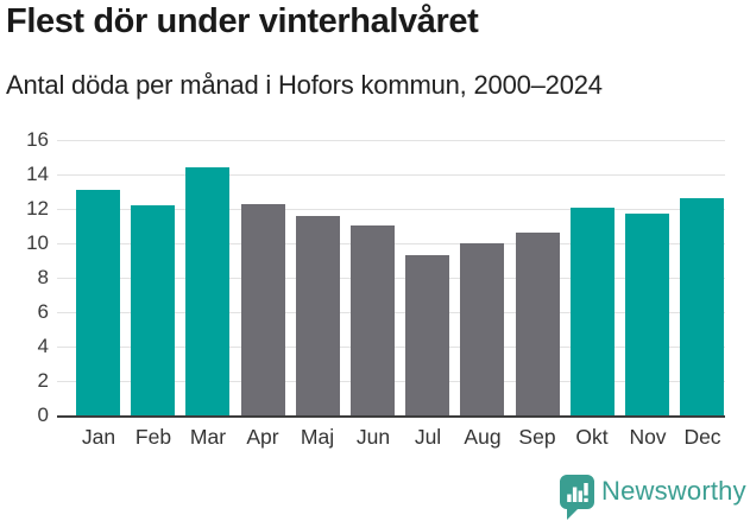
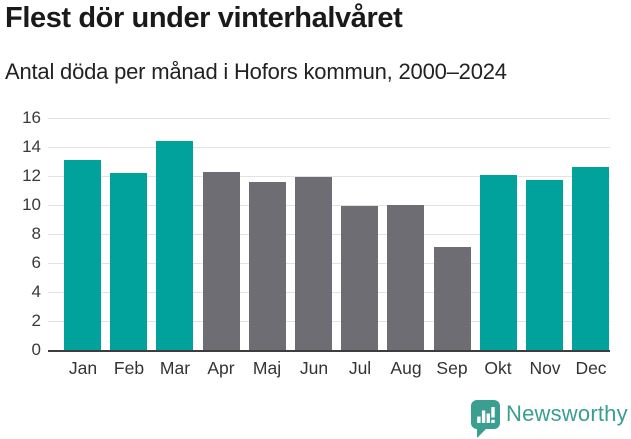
Jun: 11.0 -> 11.9
Jul: 9.3 -> 9.9
Sep: 10.6 -> 7.1
